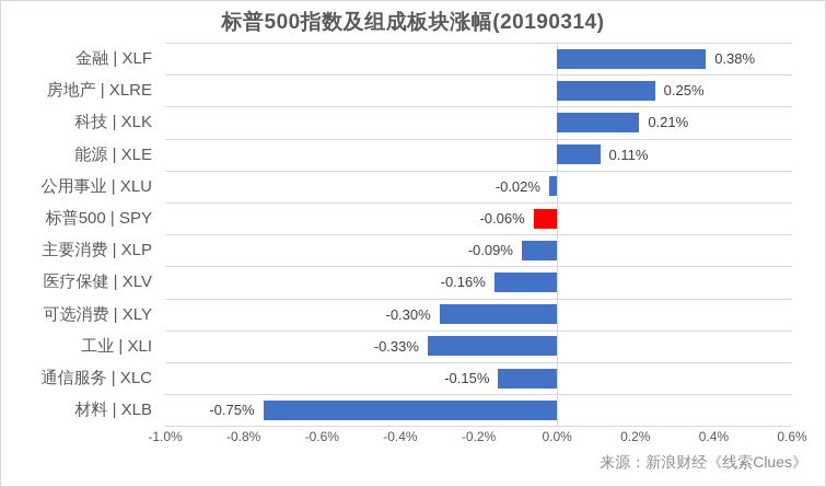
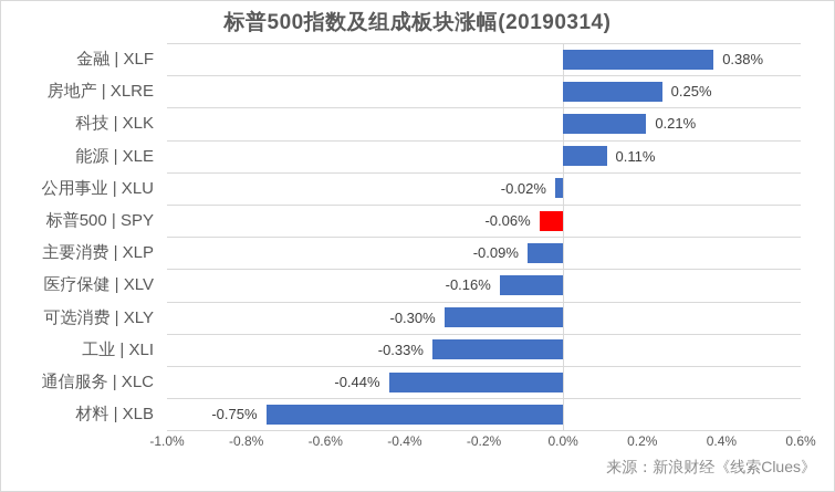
通信服务 | XLC: -0.15% -> -0.44%
